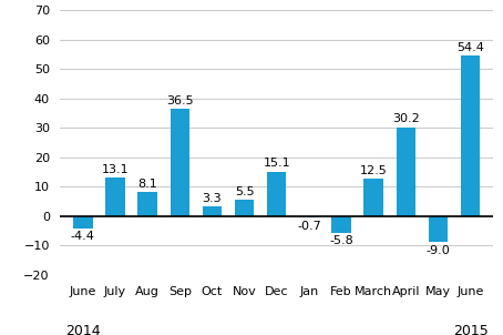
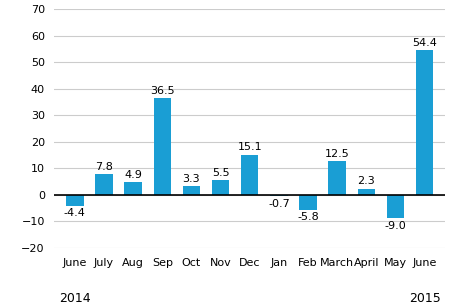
July: 13.1 -> 7.8
Aug: 8.1 -> 4.9
April: 30.2 -> 2.3
